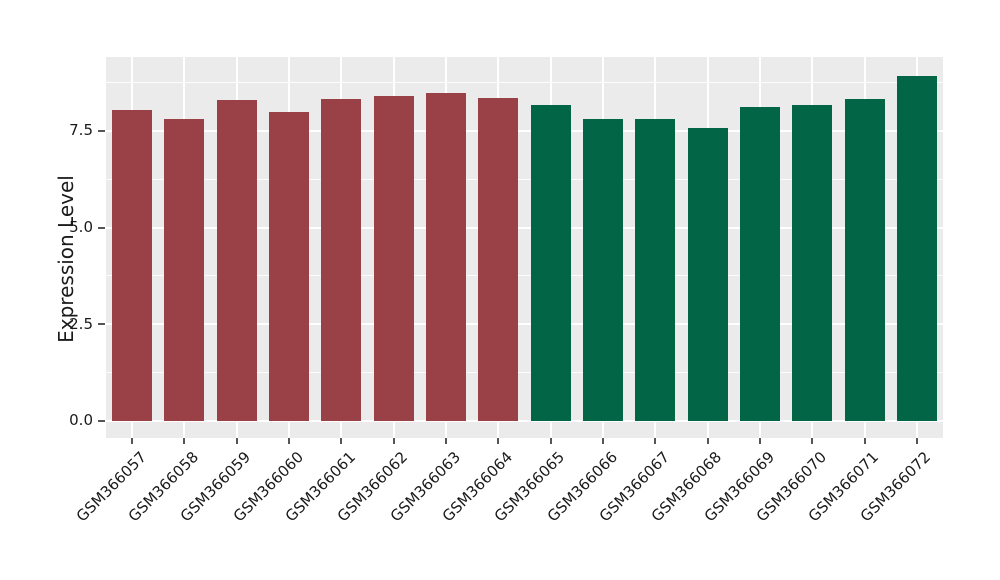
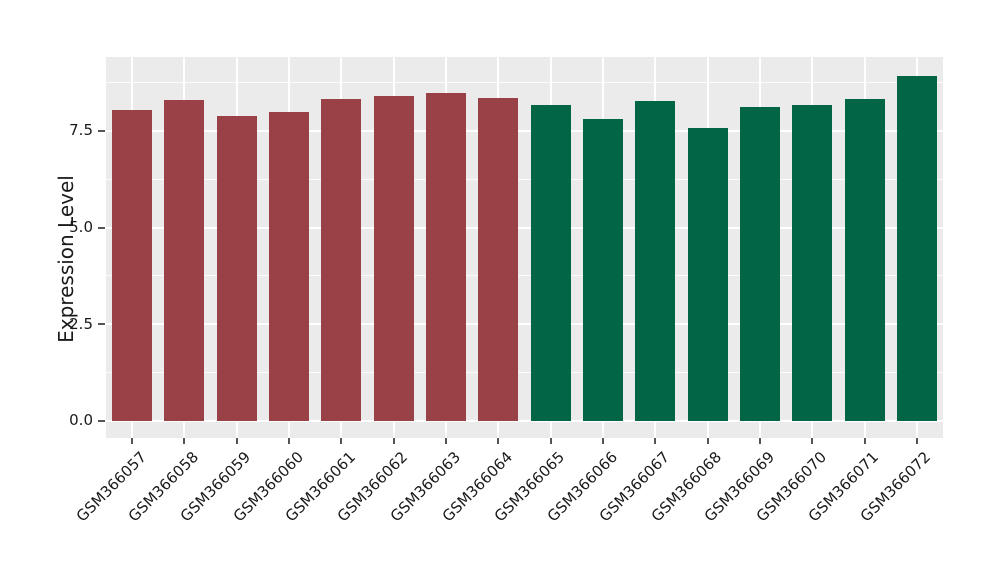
GSM366058: 7.8 -> 8.3
GSM366059: 8.3 -> 7.9
GSM366067: 7.8 -> 8.3
